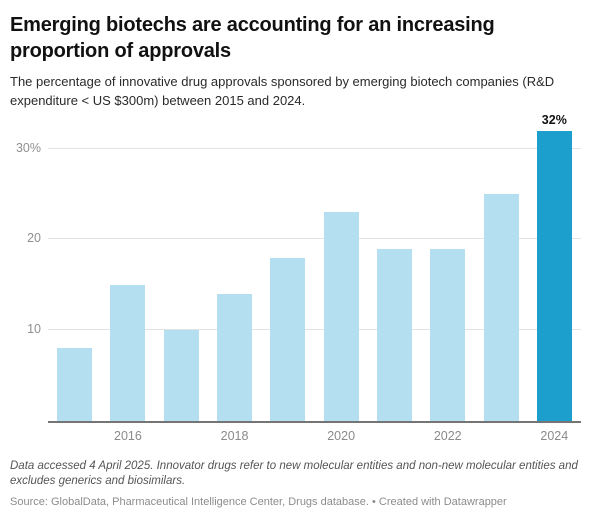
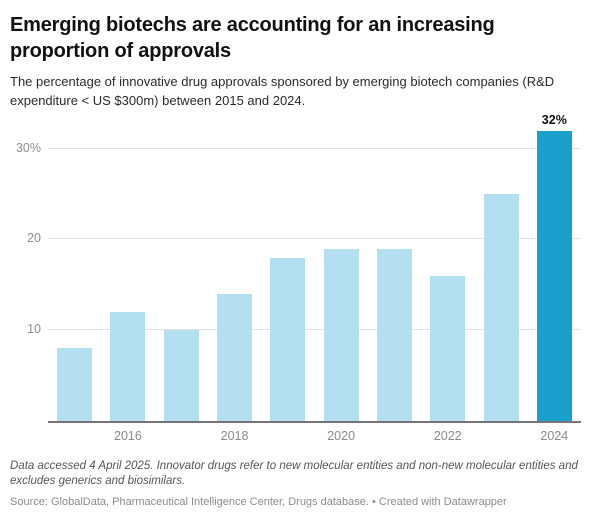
2016: 15% -> 12%
2020: 23% -> 19%
2022: 19% -> 16%
